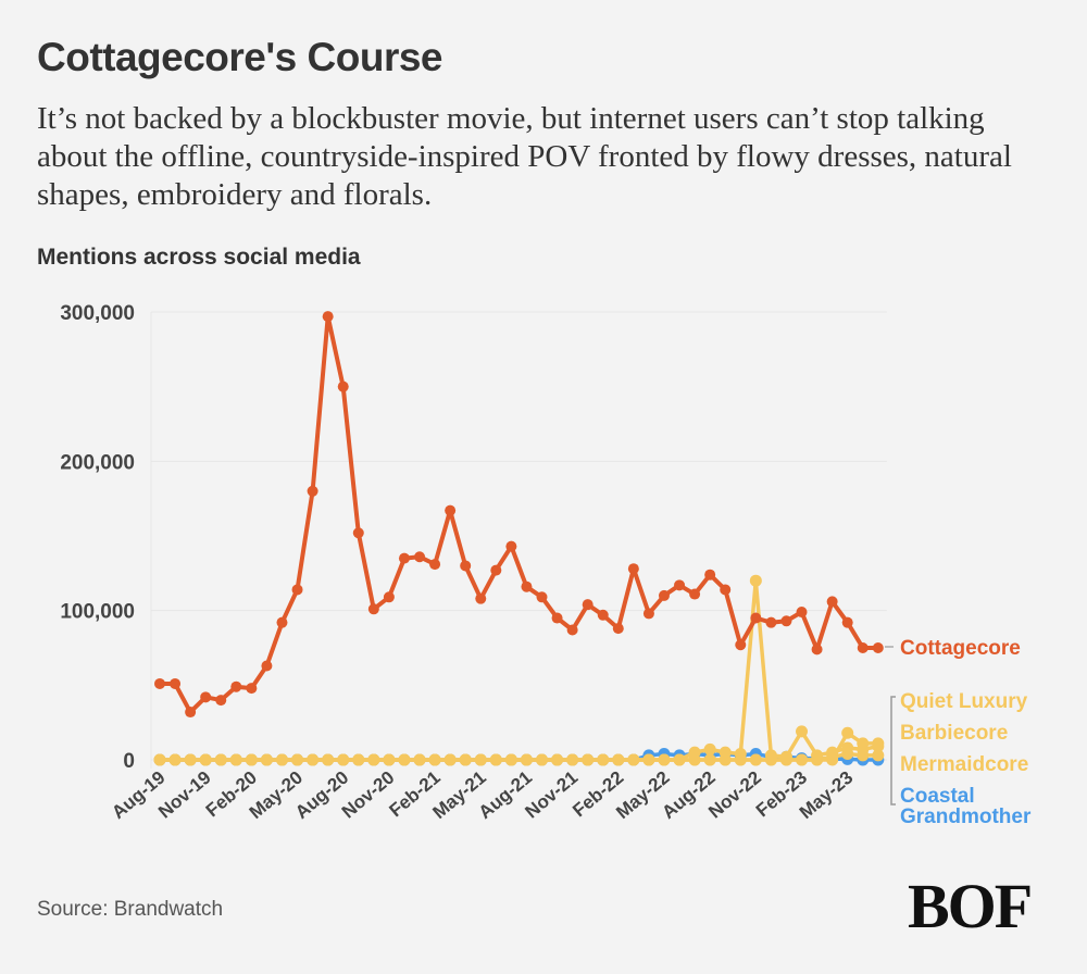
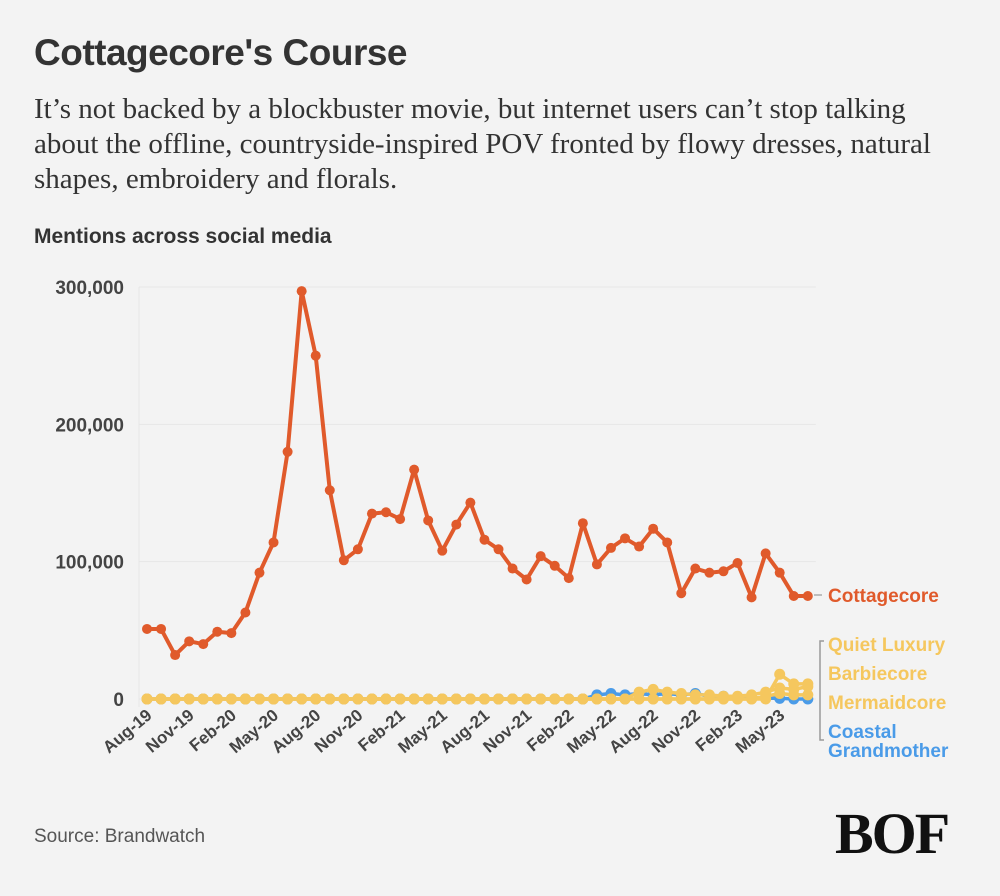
Barbiecore/Nov-22: 120000 -> 3000
Barbiecore/Feb-23: 19000 -> 2000
